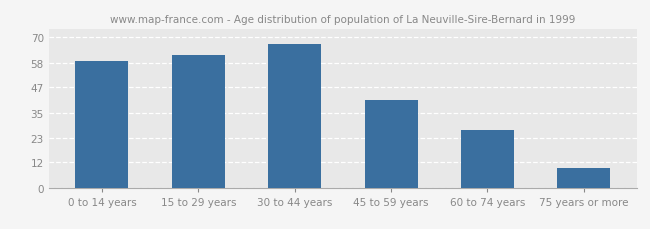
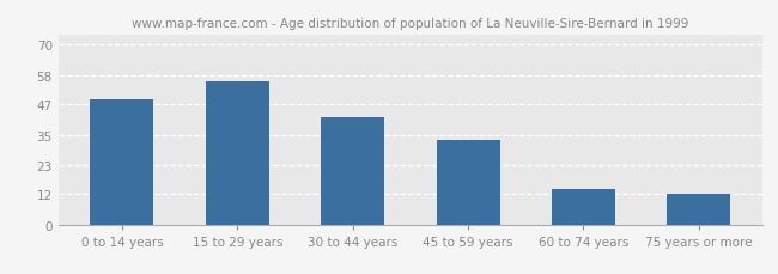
0 to 14 years: 59 -> 49
15 to 29 years: 62 -> 56
30 to 44 years: 67 -> 42
45 to 59 years: 41 -> 33
60 to 74 years: 27 -> 14
75 years or more: 9 -> 12
